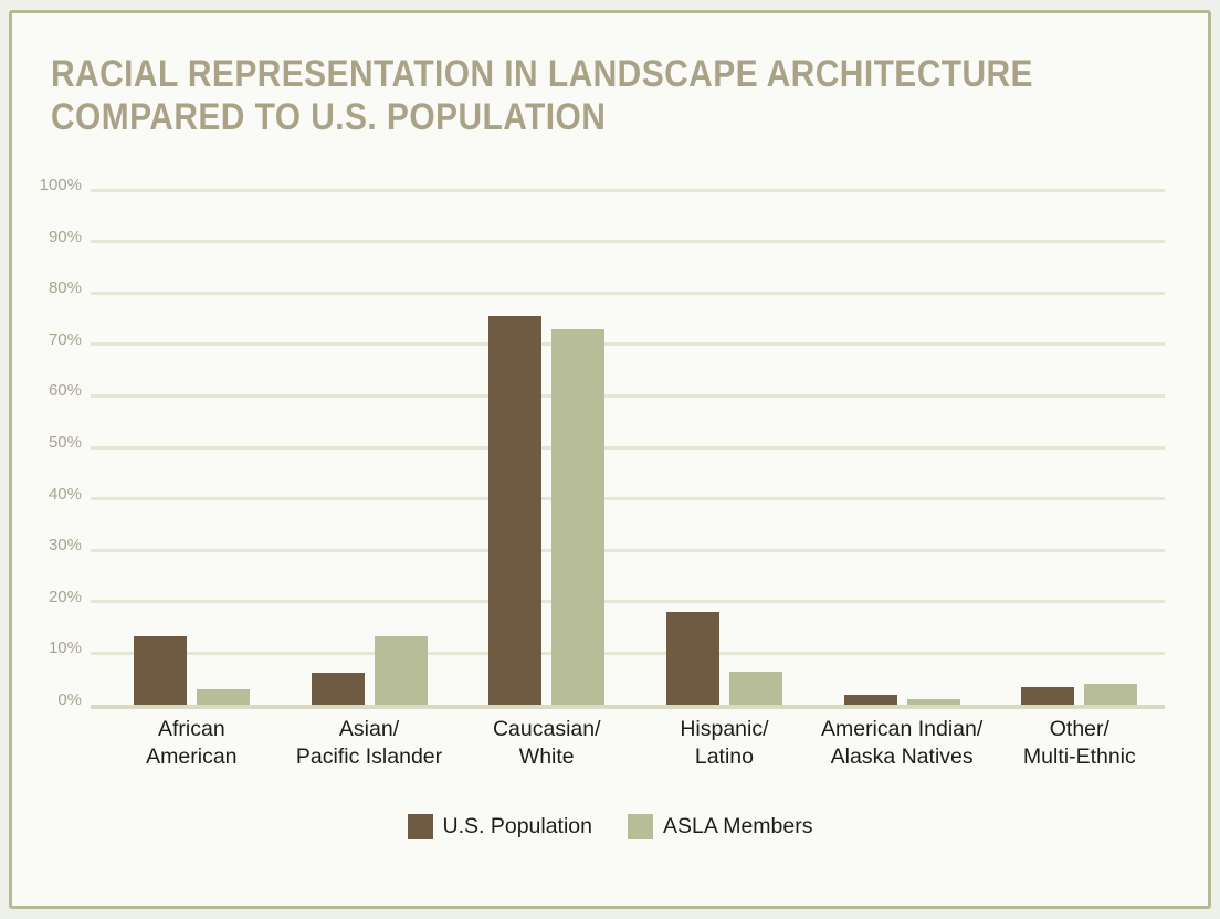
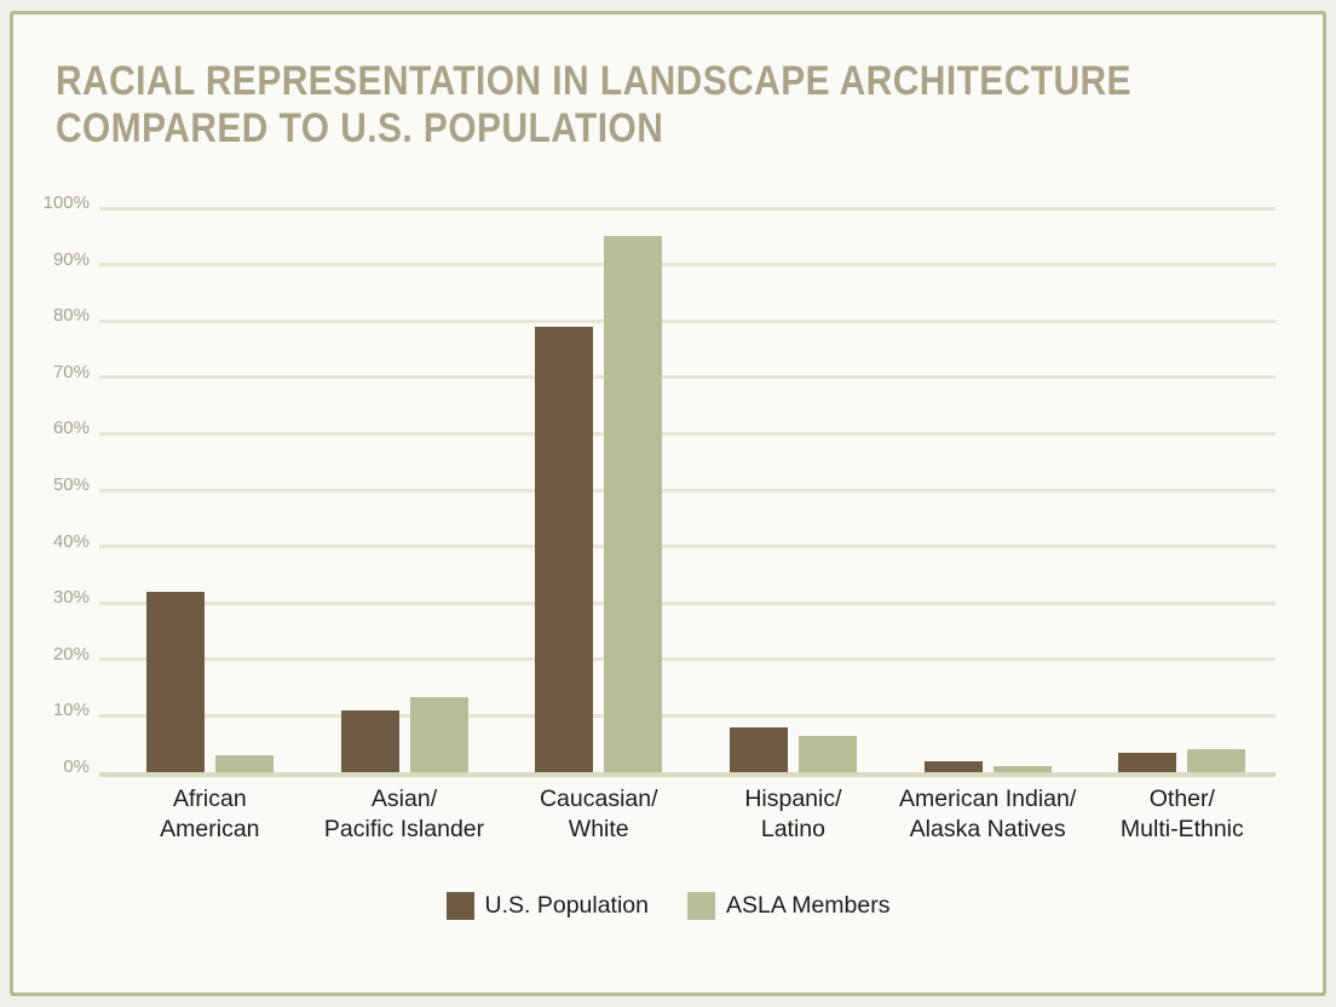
U.S. Population/African American: 13% -> 32%
U.S. Population/Asian/Pacific Islander: 6% -> 11%
U.S. Population/Caucasian/White: 76% -> 79%
ASLA Members/Caucasian/White: 73% -> 95%
U.S. Population/Hispanic/Latino: 18% -> 8%
